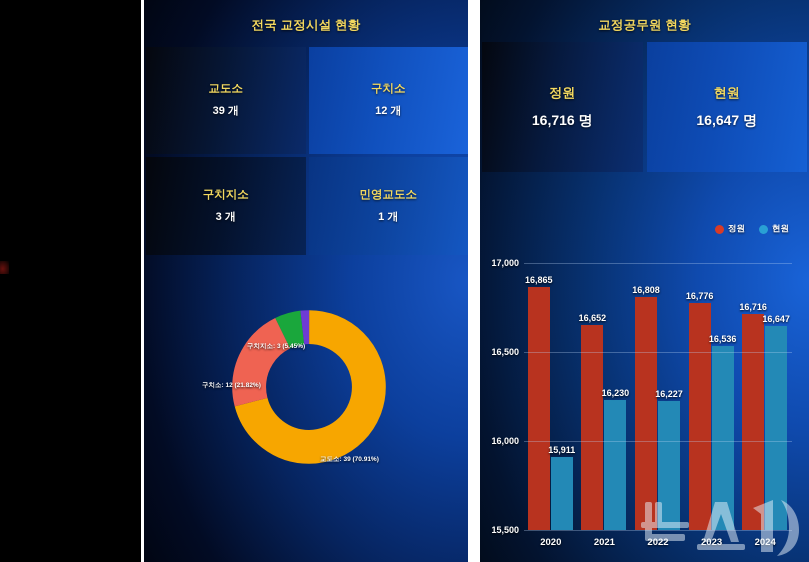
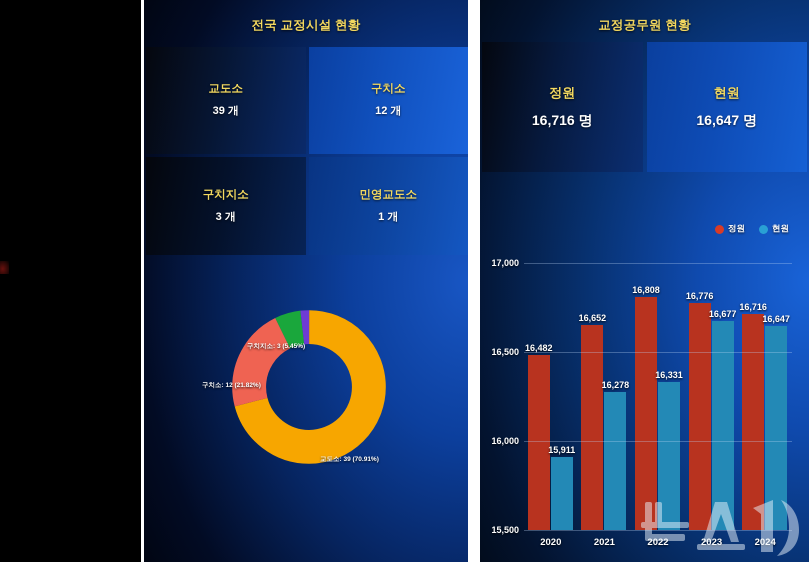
정원/2020: 16,865 -> 16,482
현원/2021: 16,230 -> 16,278
현원/2022: 16,227 -> 16,331
현원/2023: 16,536 -> 16,677
